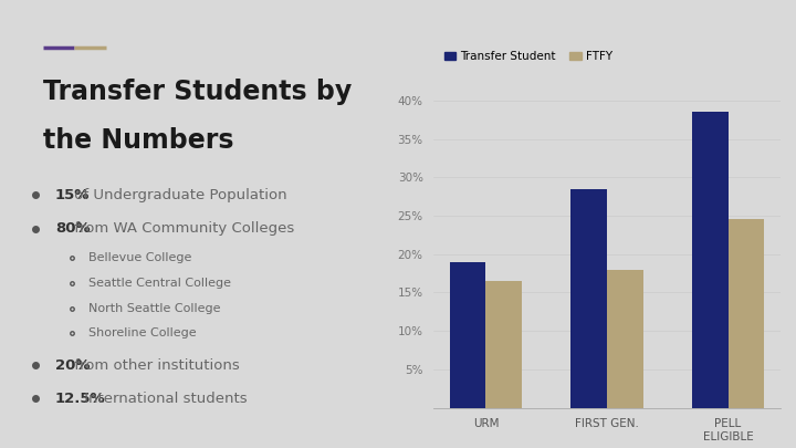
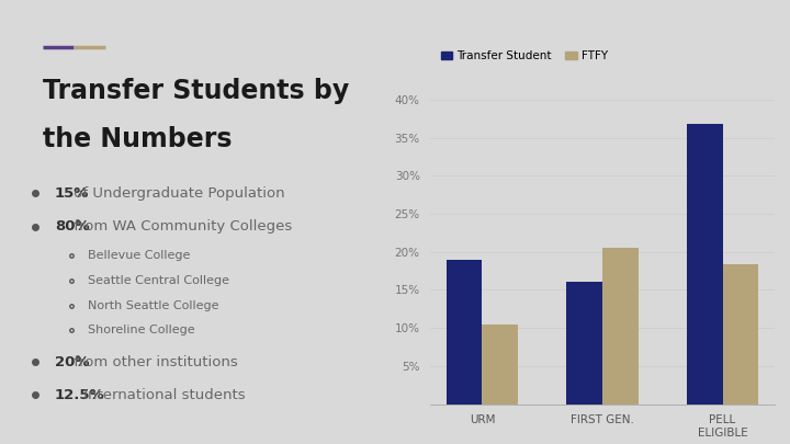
FTFY/URM: 16.5% -> 10.4%
Transfer Student/FIRST GEN.: 28.5% -> 16.0%
FTFY/FIRST GEN.: 18.0% -> 20.6%
Transfer Student/PELL ELIGIBLE: 38.5% -> 36.8%
FTFY/PELL ELIGIBLE: 24.5% -> 18.4%
